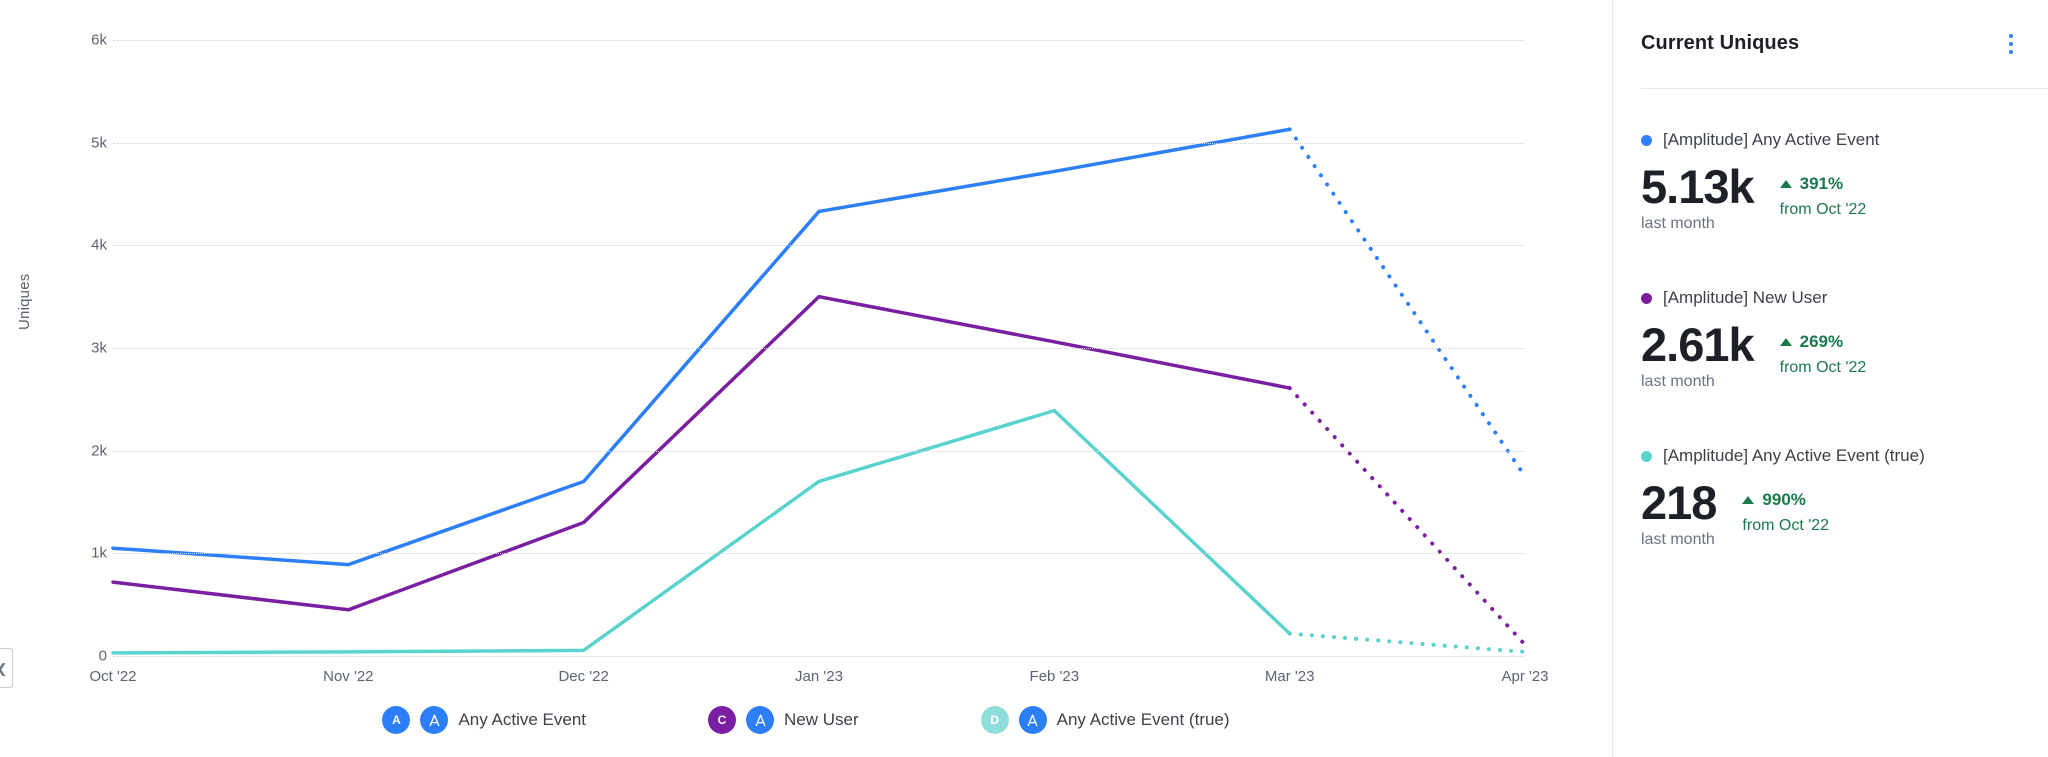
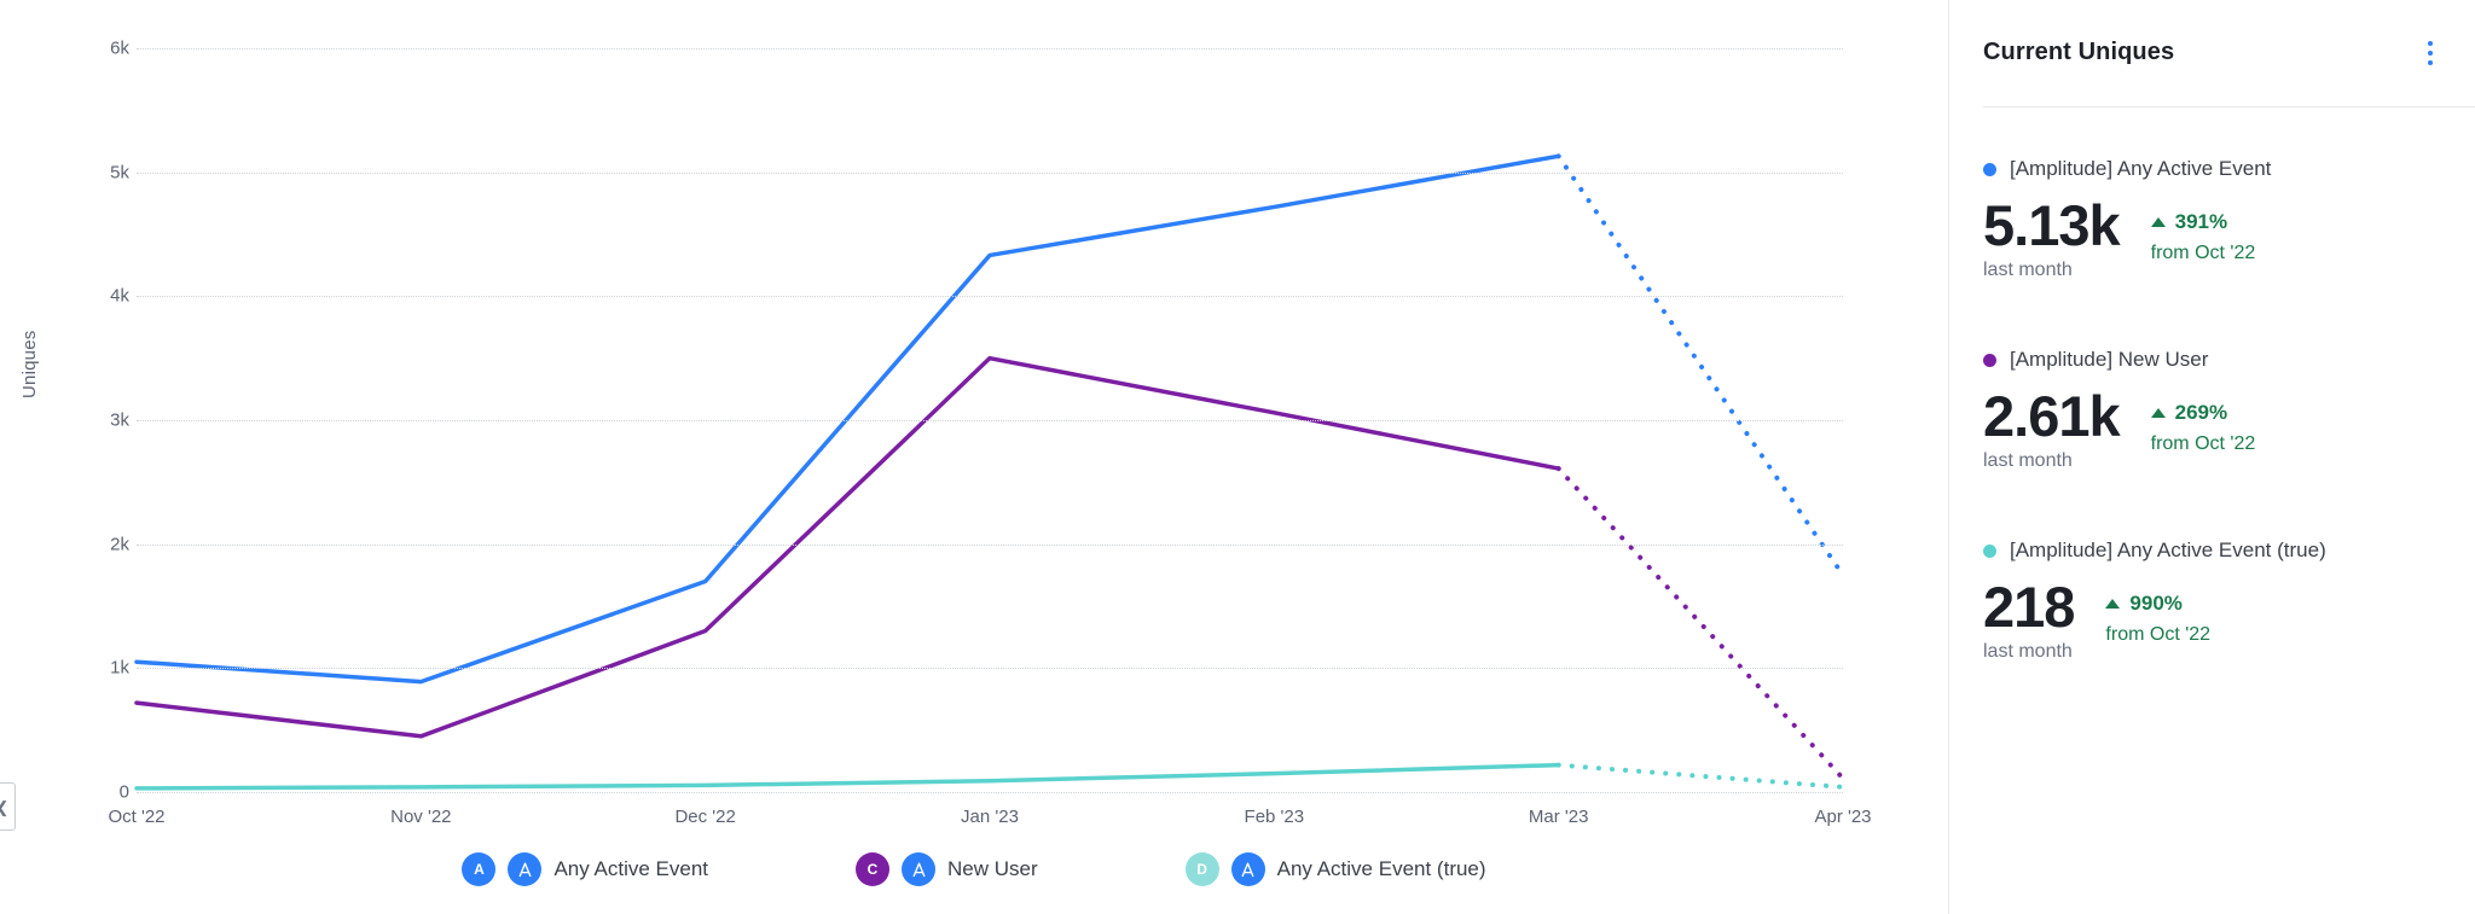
Any Active Event (true)/Jan '23: 1.70k -> 0.09k
Any Active Event (true)/Feb '23: 2.39k -> 0.15k
